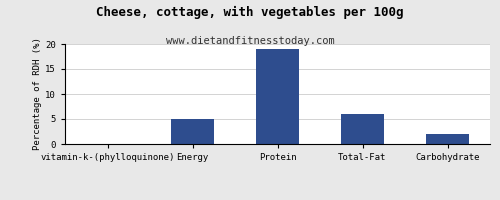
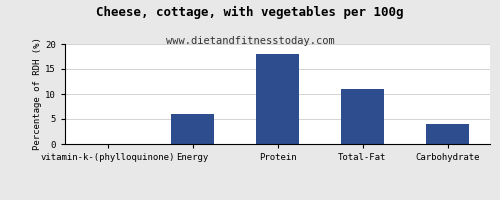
Energy: 5 -> 6
Protein: 19 -> 18
Total-Fat: 6 -> 11
Carbohydrate: 2 -> 4
